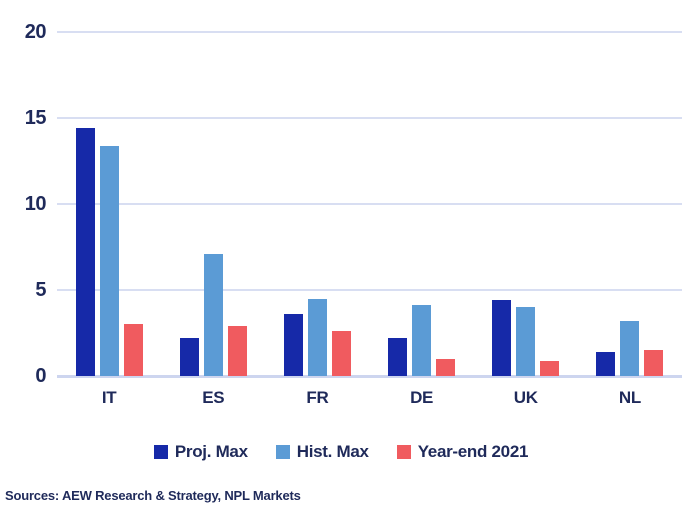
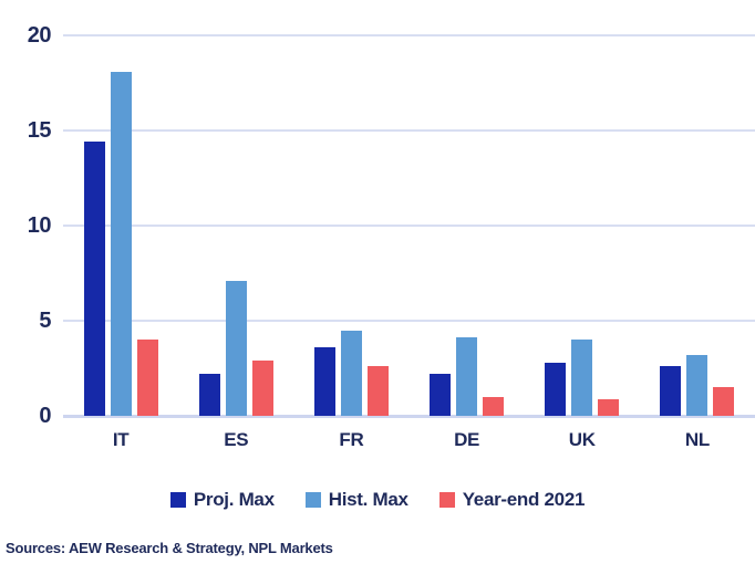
Hist. Max/IT: 13.4 -> 18.1
Year-end 2021/IT: 3.0 -> 4.0
Proj. Max/UK: 4.4 -> 2.8
Proj. Max/NL: 1.4 -> 2.6
